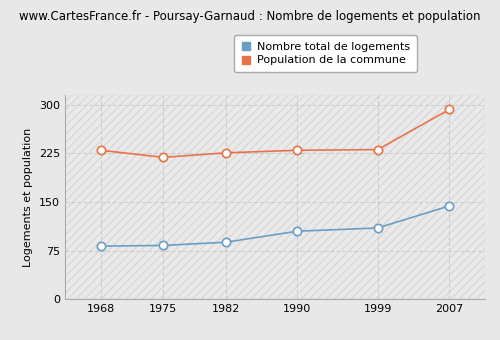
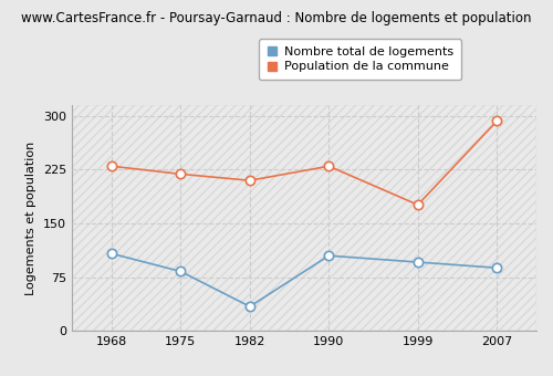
Nombre total de logements/1968: 82 -> 108
Nombre total de logements/1982: 88 -> 34
Population de la commune/1982: 226 -> 210
Nombre total de logements/1999: 110 -> 96
Population de la commune/1999: 231 -> 176
Nombre total de logements/2007: 144 -> 88
